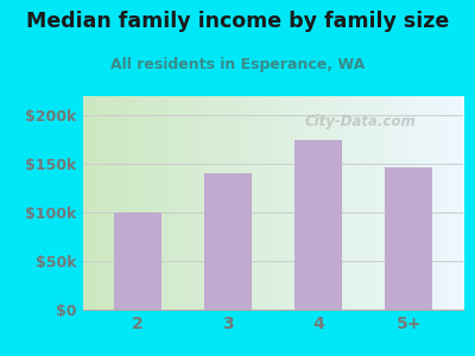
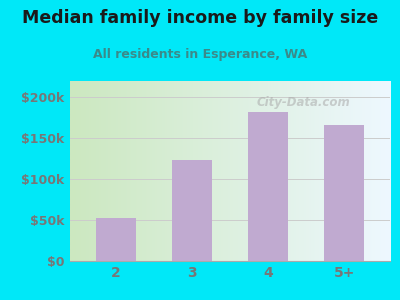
2: $100k -> $52k
3: $141k -> $124k
4: $175k -> $182k
5+: $147k -> $166k
